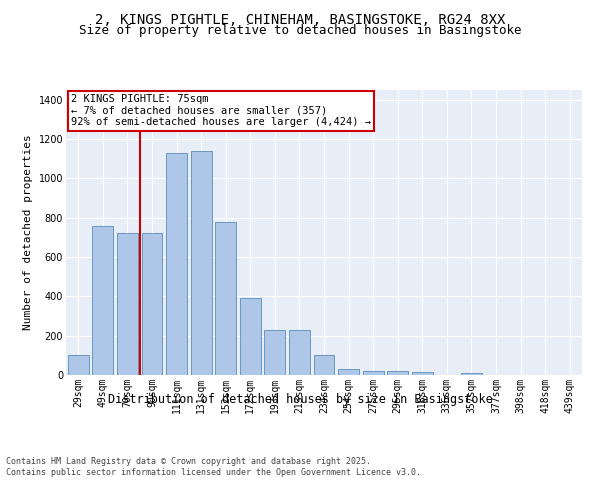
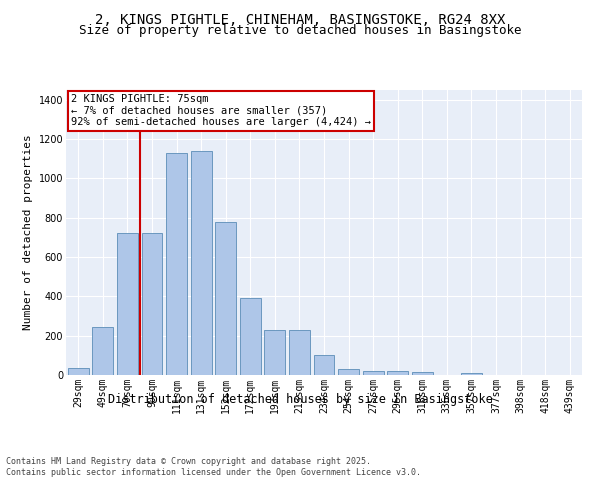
29sqm: 100 -> 40
49sqm: 760 -> 240
